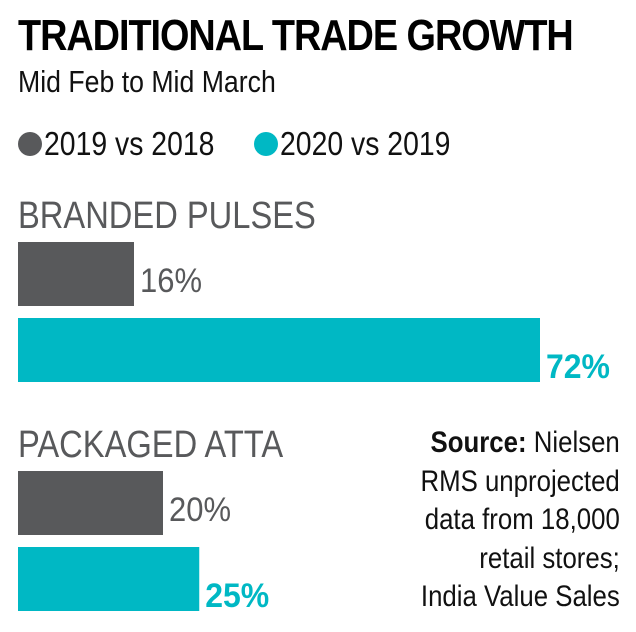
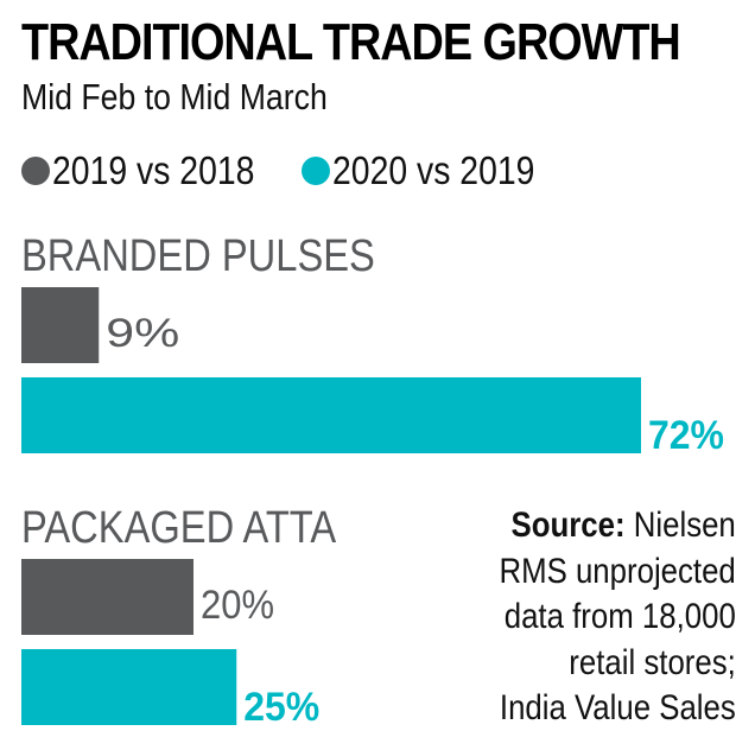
2019 vs 2018/BRANDED PULSES: 16% -> 9%
